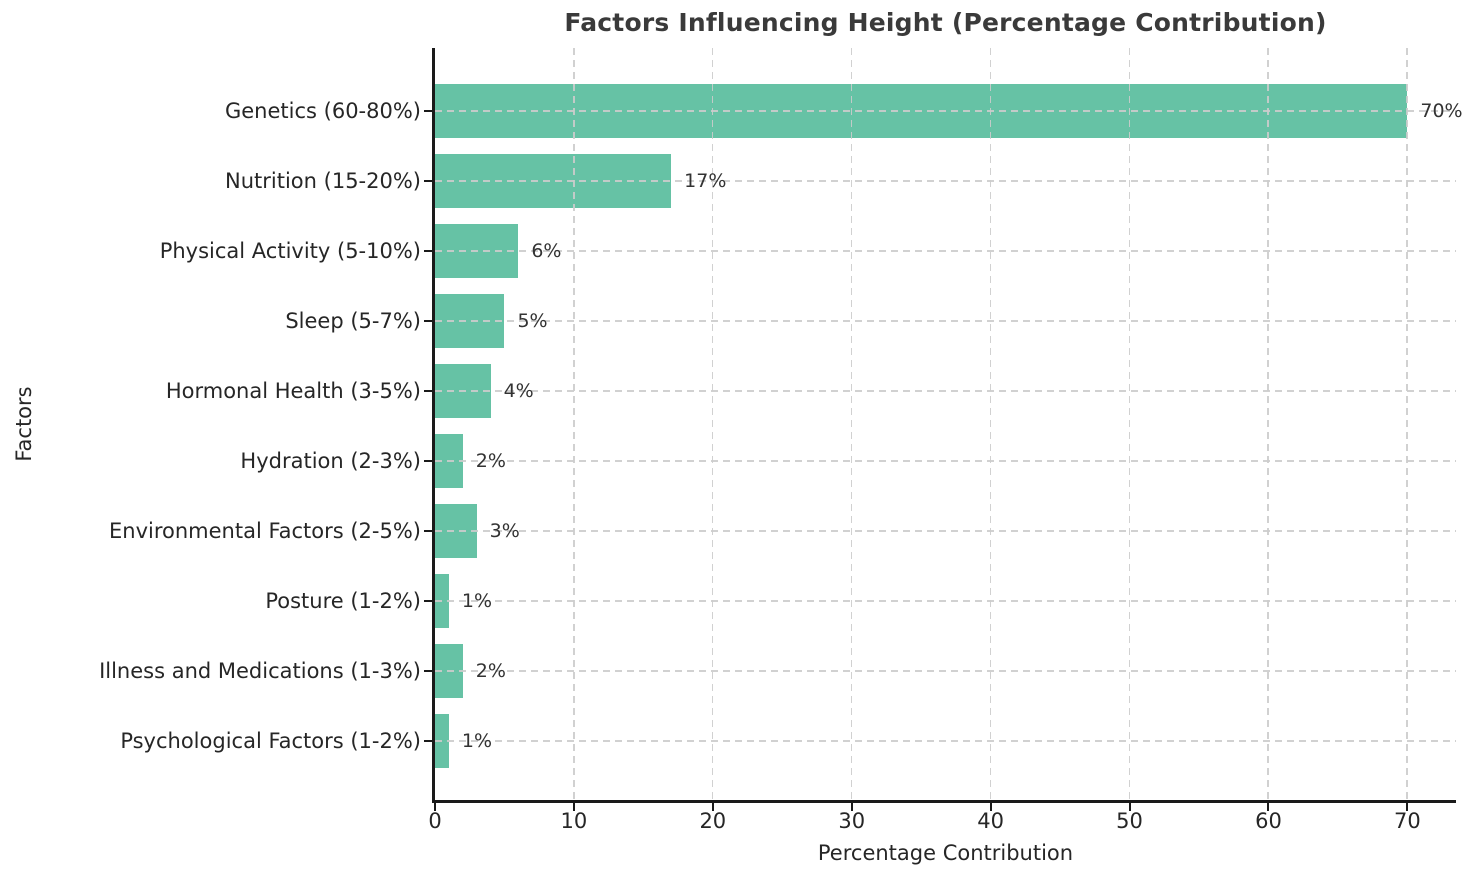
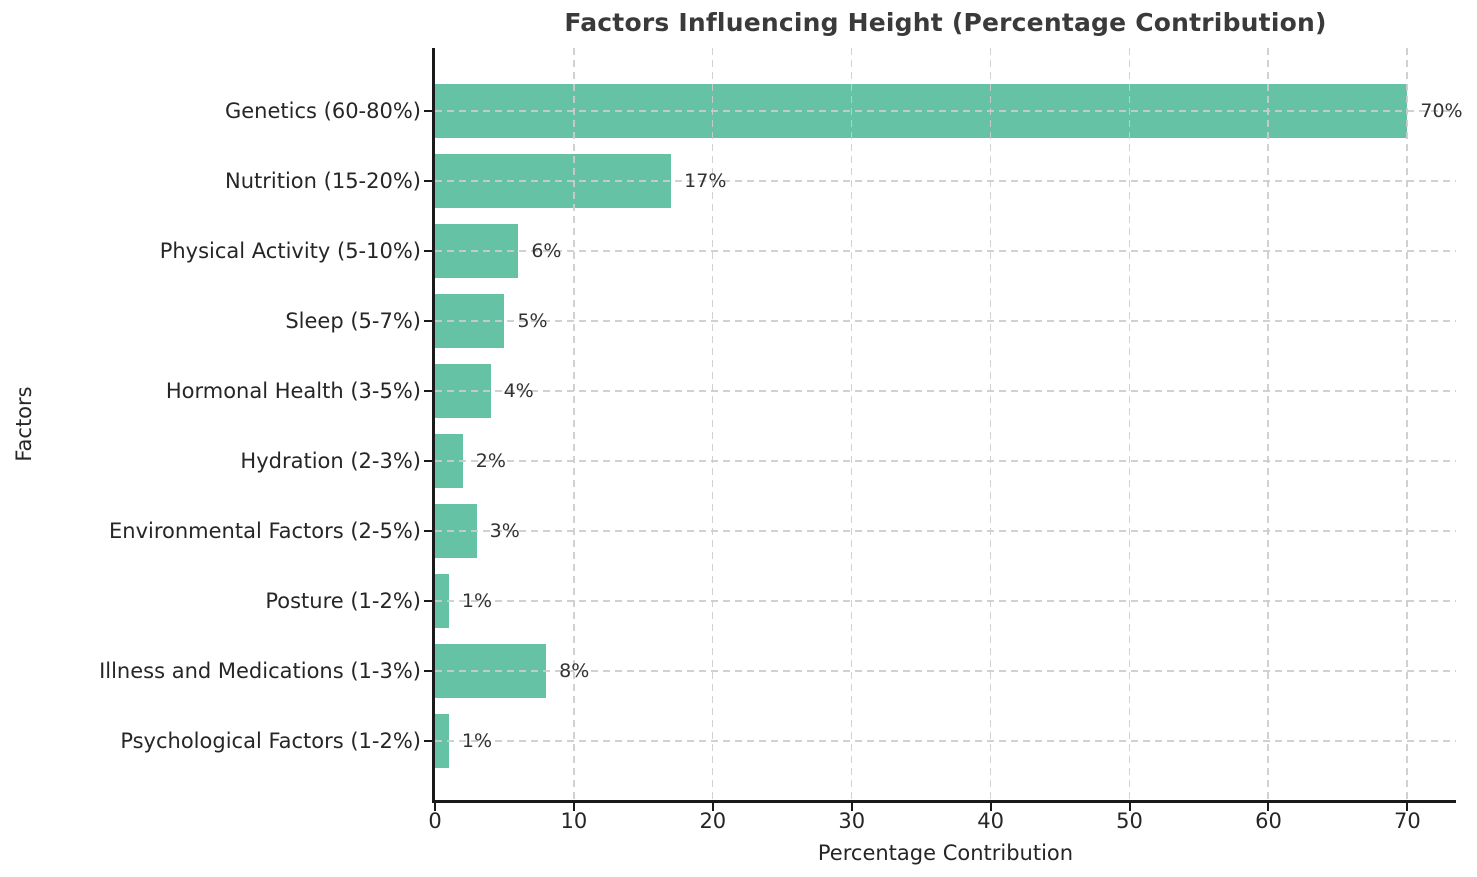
Illness and Medications (1-3%): 2% -> 8%
